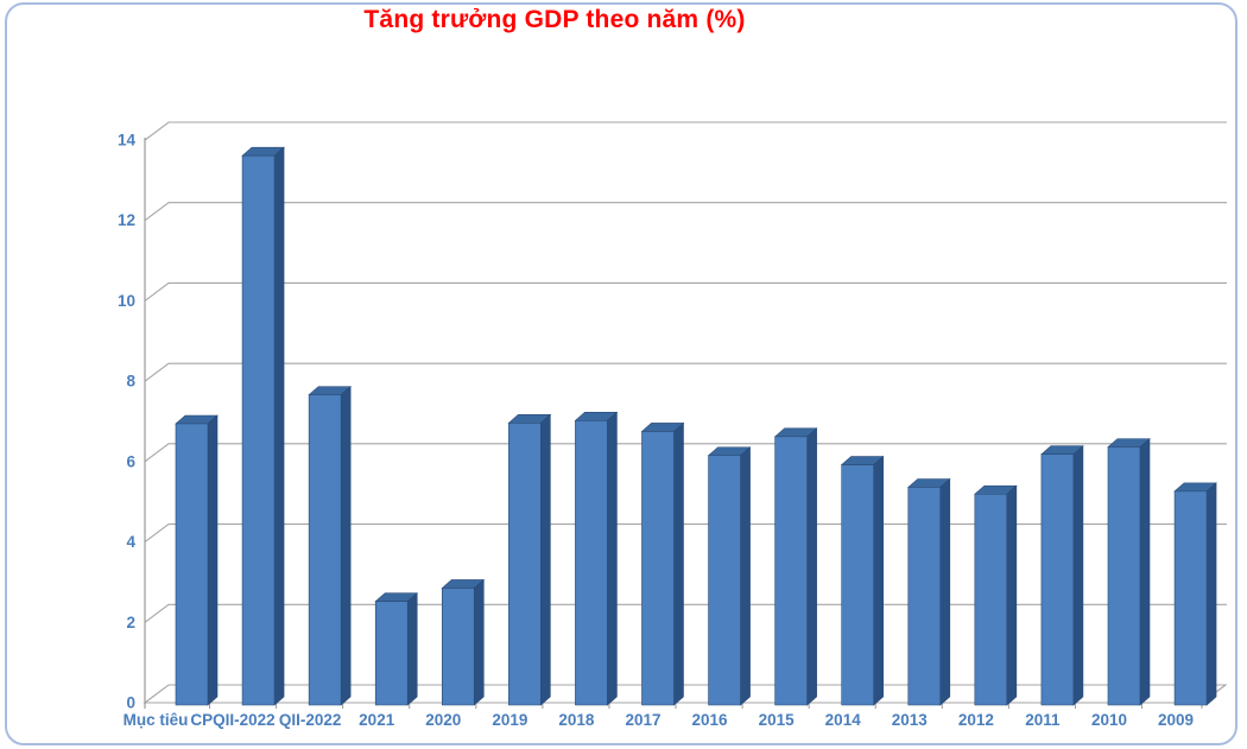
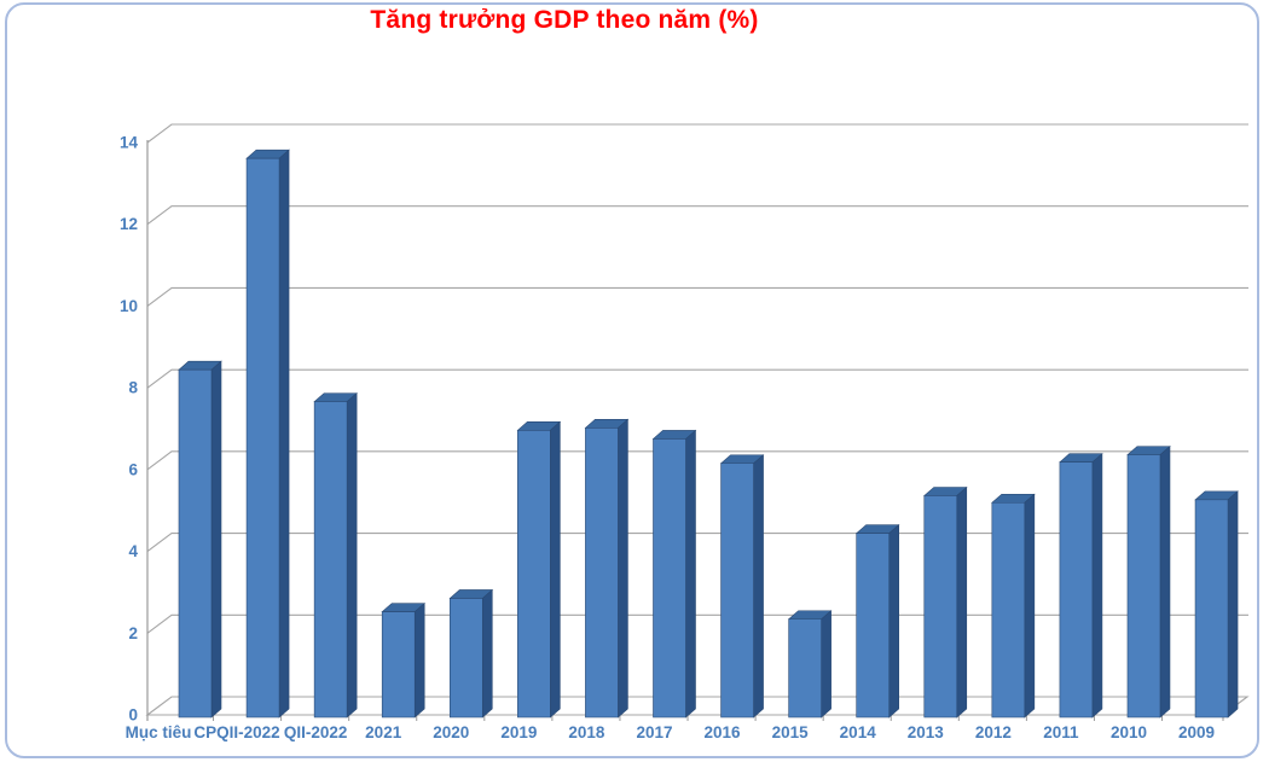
Mục tiêu: 7.0 -> 8.5
2015: 6.7 -> 2.4
2014: 6.0 -> 4.5
